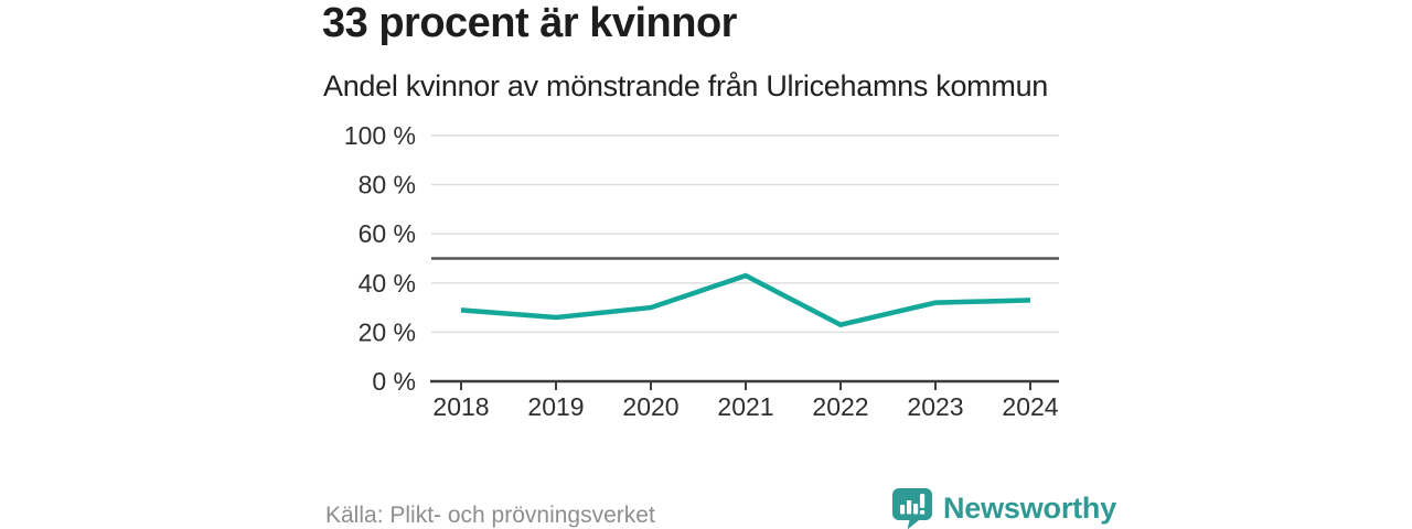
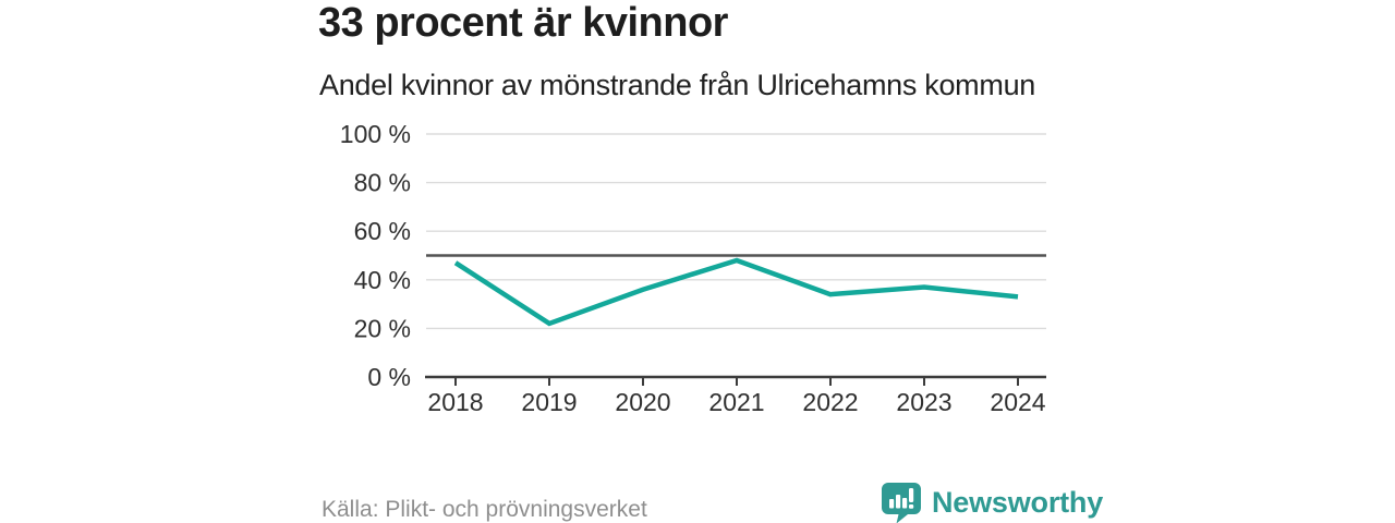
2018: 29% -> 47%
2019: 26% -> 22%
2020: 30% -> 36%
2021: 43% -> 48%
2022: 23% -> 34%
2023: 32% -> 37%
